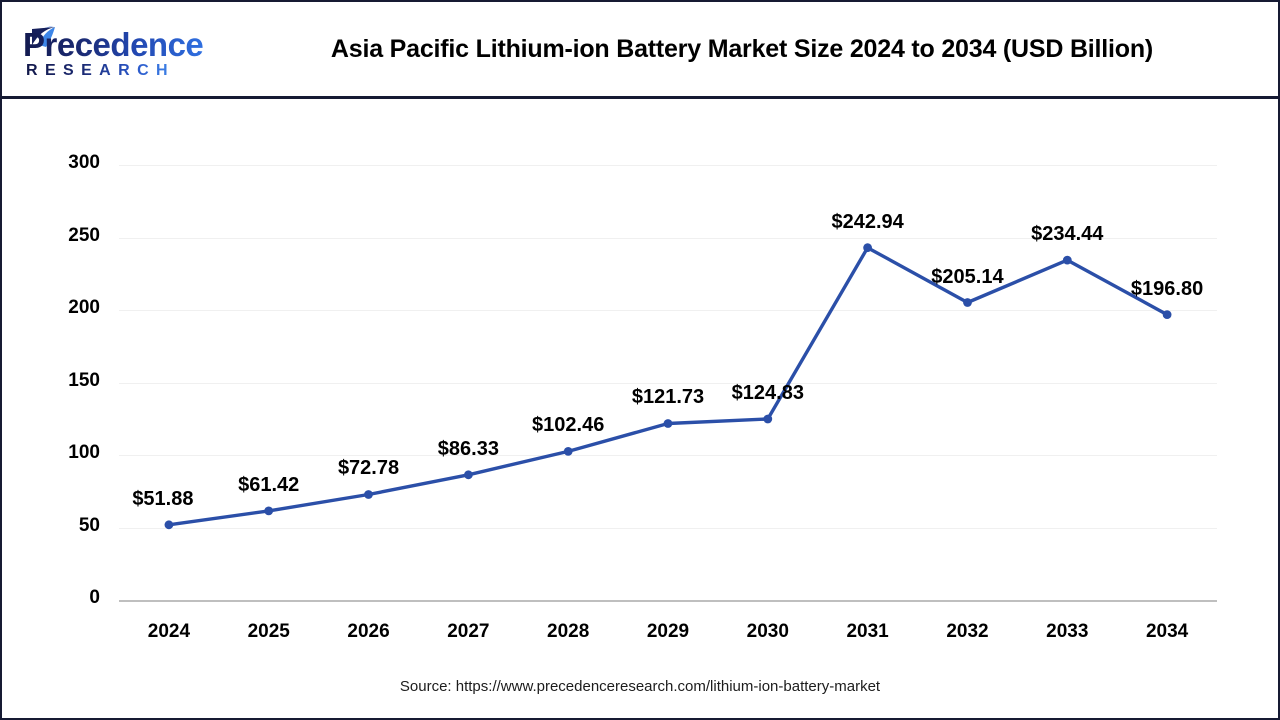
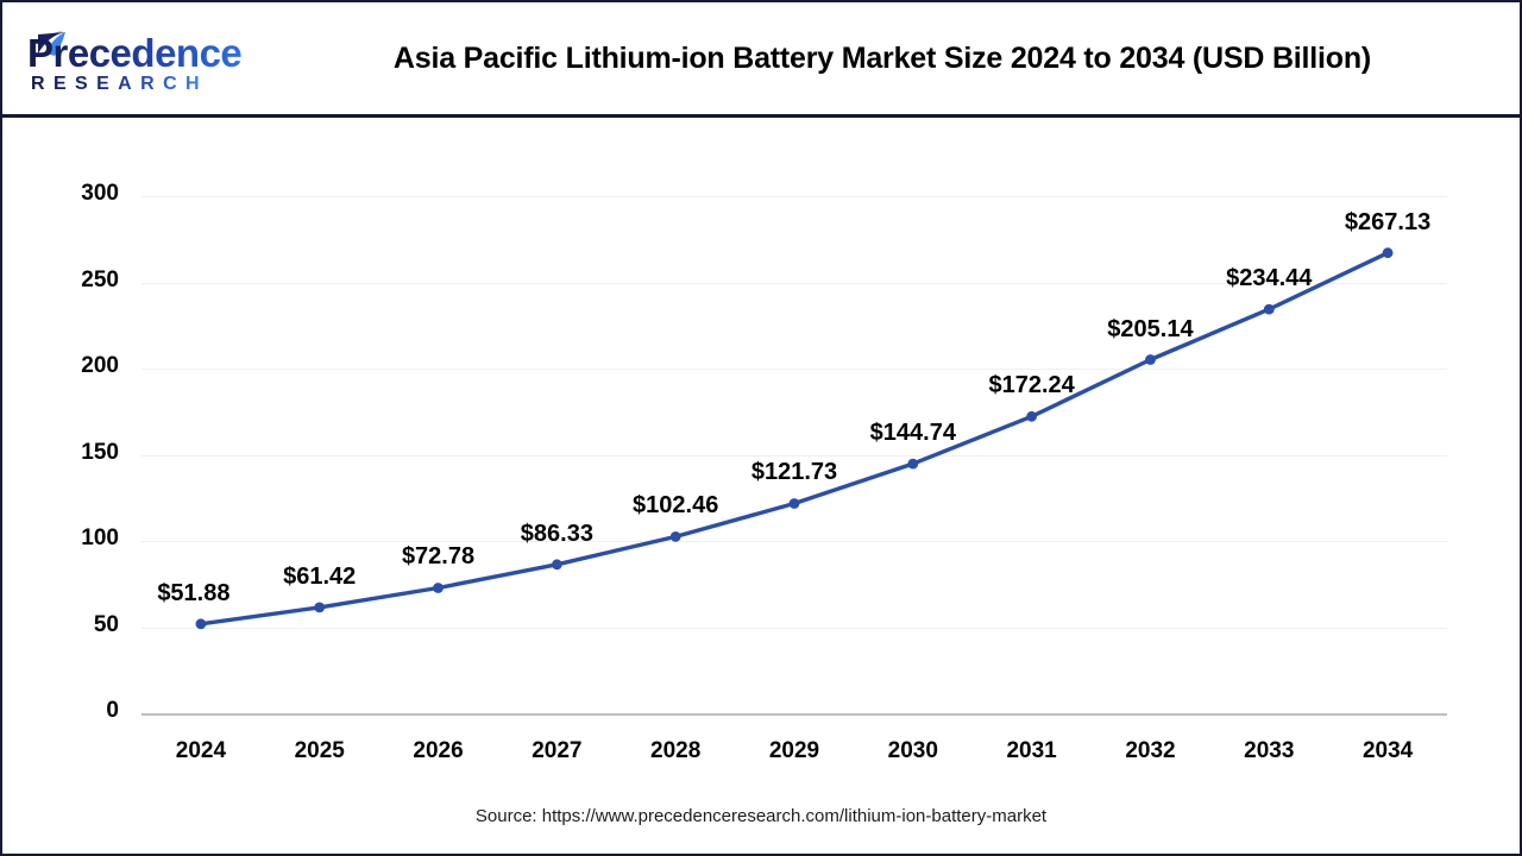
2030: $124.83 -> $144.74
2031: $242.94 -> $172.24
2034: $196.80 -> $267.13
